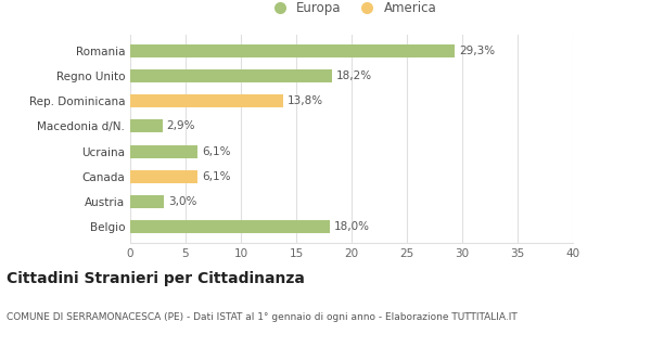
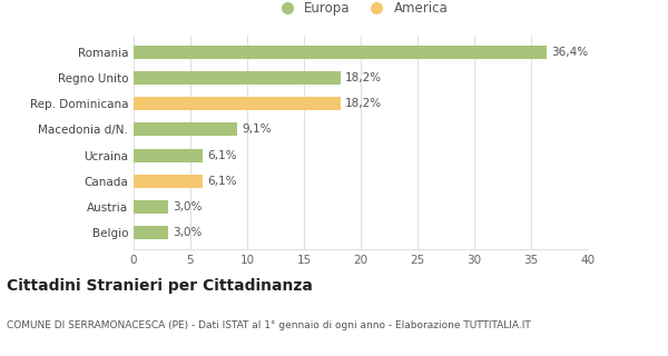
Romania: 29,3% -> 36,4%
Rep. Dominicana: 13,8% -> 18,2%
Macedonia d/N.: 2,9% -> 9,1%
Belgio: 18,0% -> 3,0%
